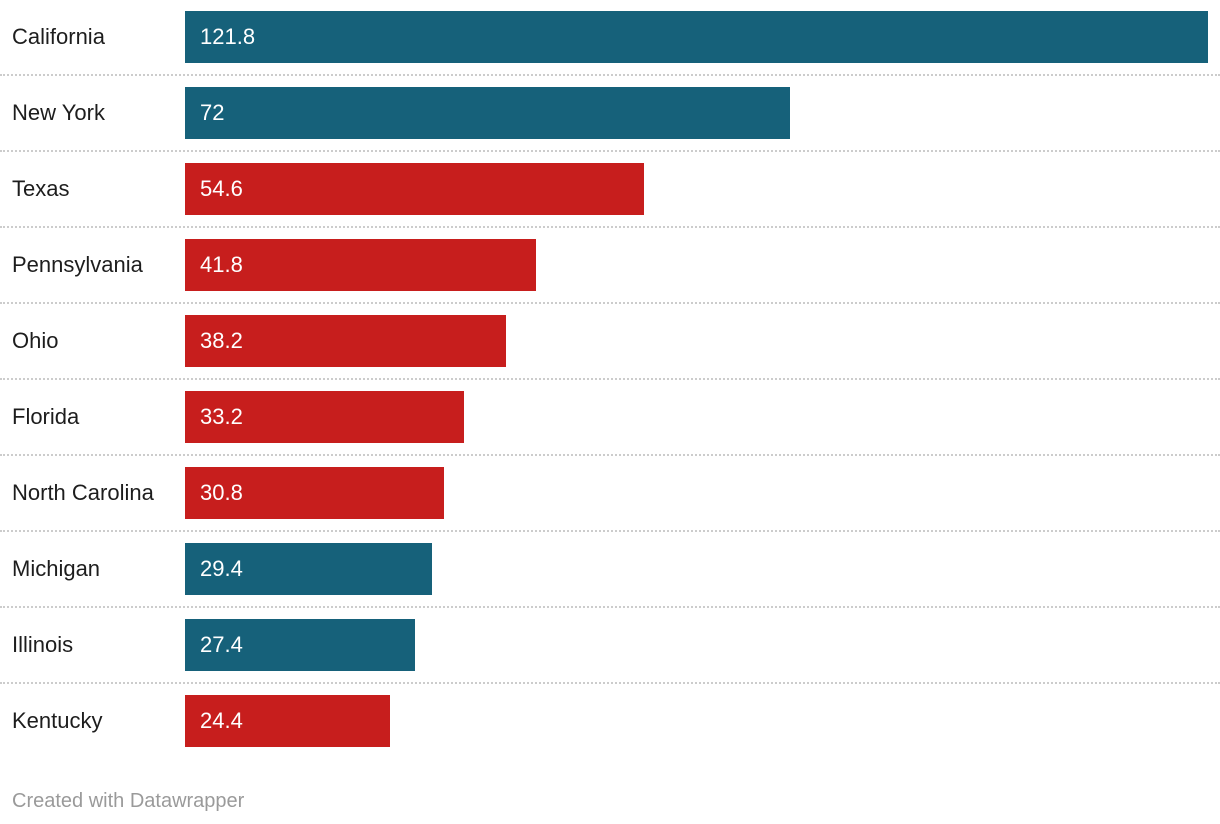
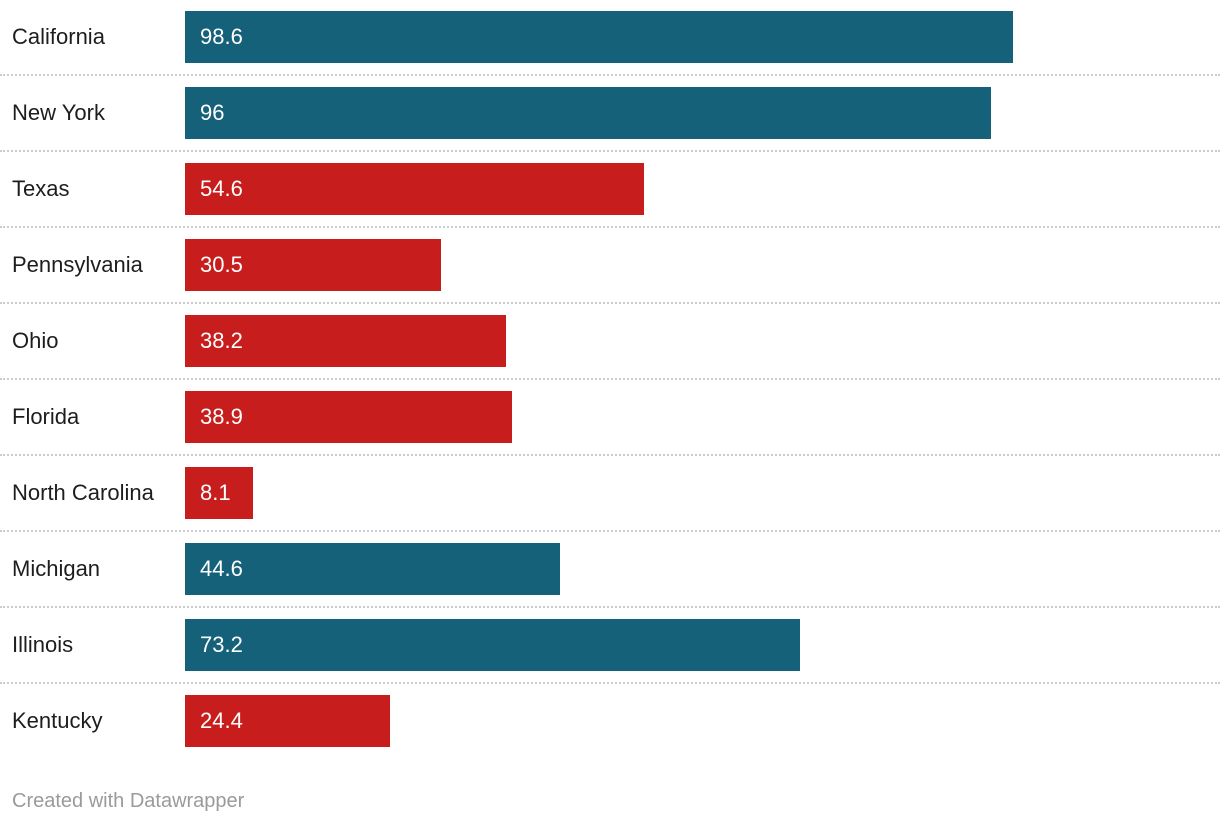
California: 121.8 -> 98.6
New York: 72 -> 96
Pennsylvania: 41.8 -> 30.5
Florida: 33.2 -> 38.9
North Carolina: 30.8 -> 8.1
Michigan: 29.4 -> 44.6
Illinois: 27.4 -> 73.2
